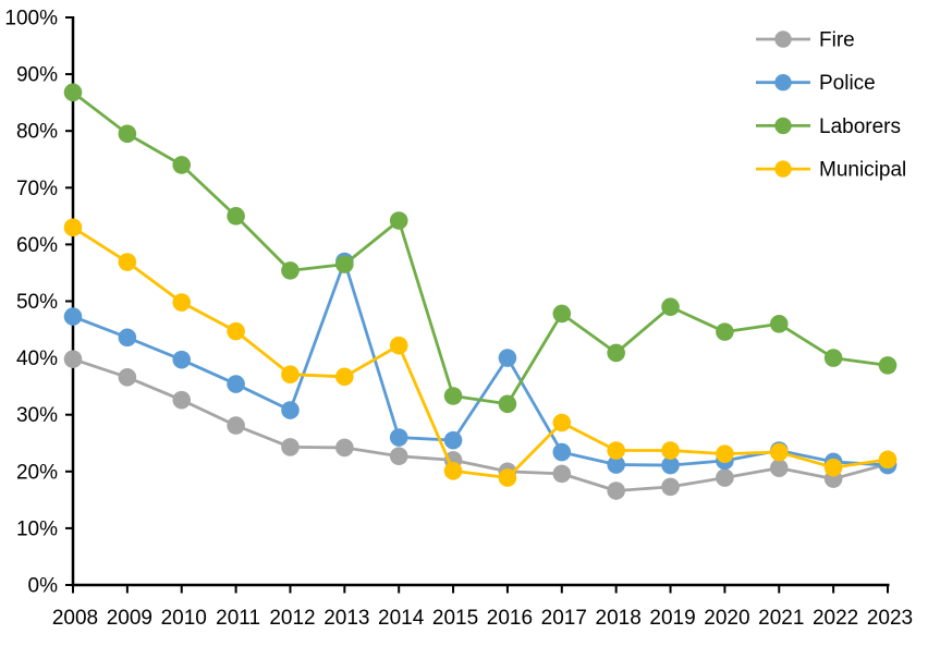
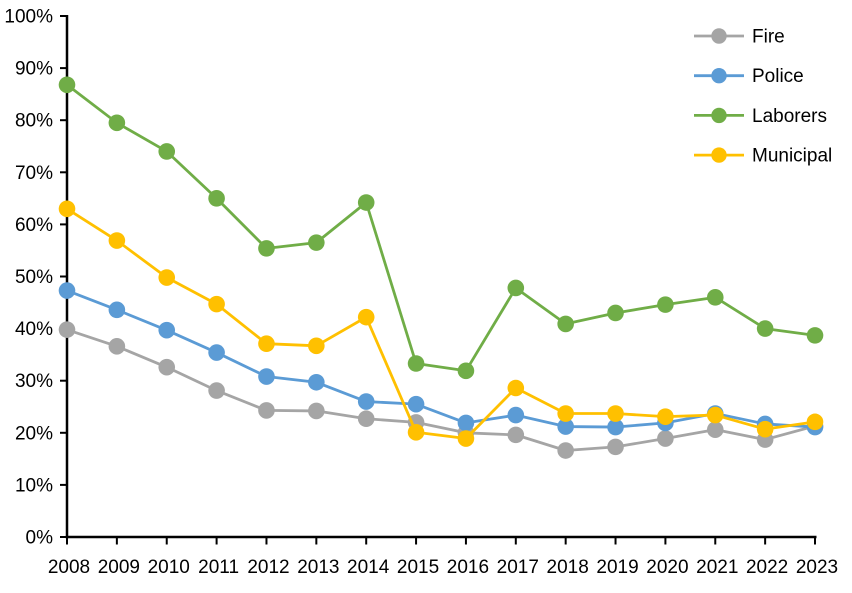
Police/2013: 57% -> 30%
Police/2016: 40% -> 22%
Laborers/2019: 49% -> 43%
